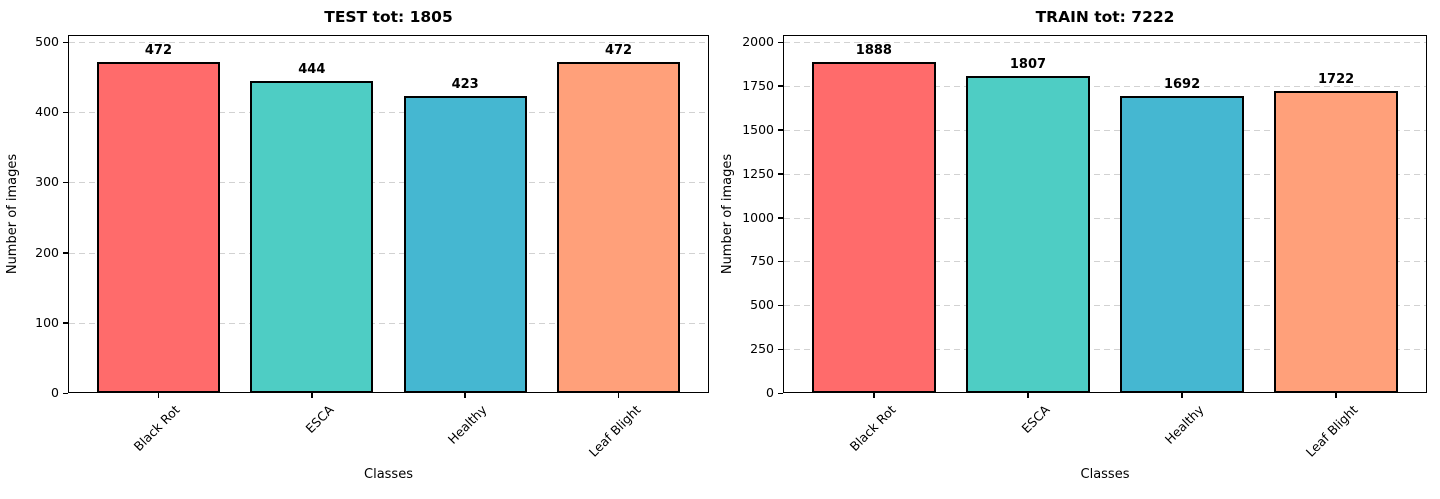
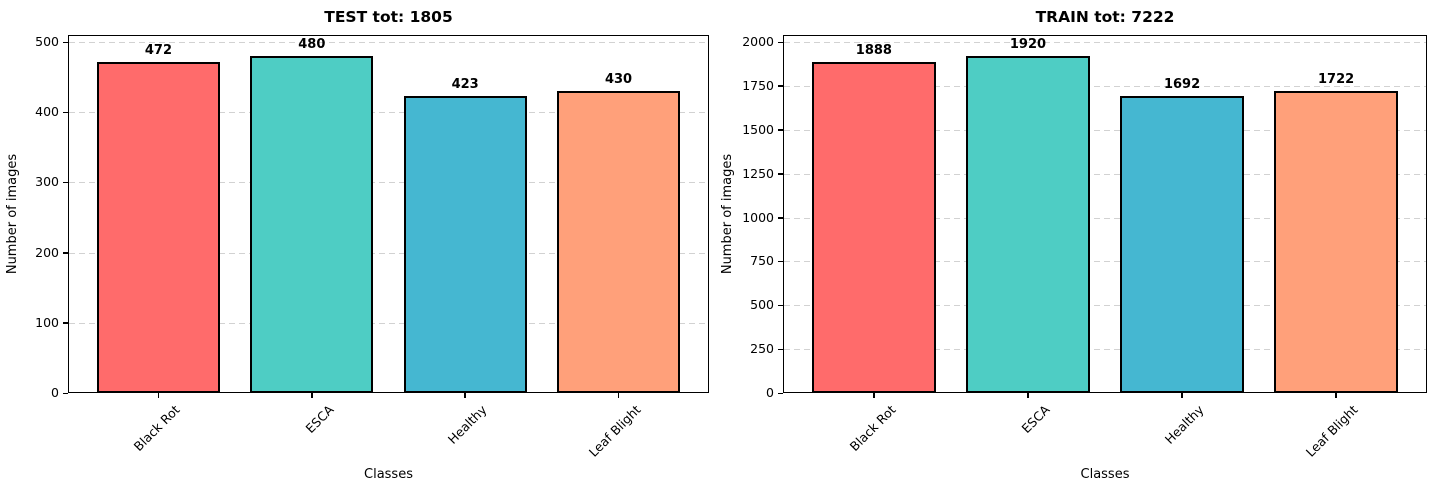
TEST tot: 1805/ESCA: 444 -> 480
TEST tot: 1805/Leaf Blight: 472 -> 430
TRAIN tot: 7222/ESCA: 1807 -> 1920
